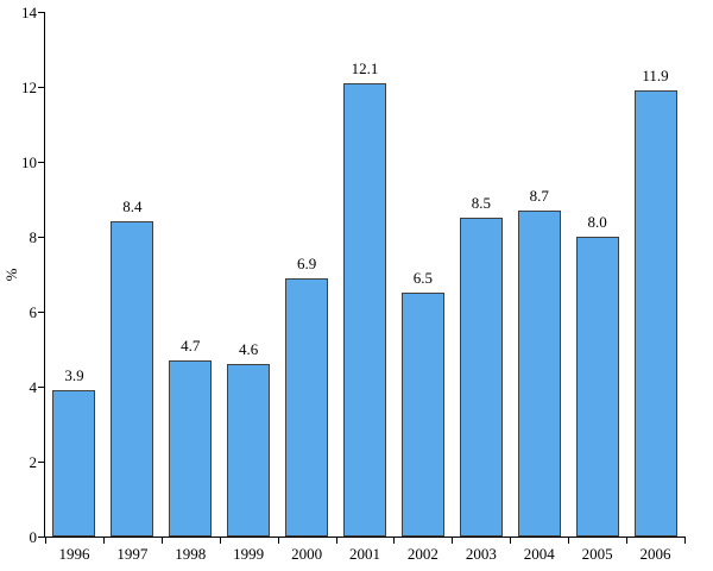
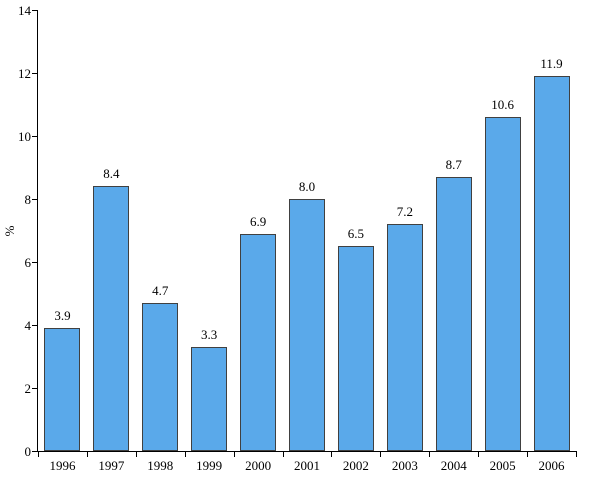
1999: 4.6 -> 3.3
2001: 12.1 -> 8.0
2003: 8.5 -> 7.2
2005: 8.0 -> 10.6
